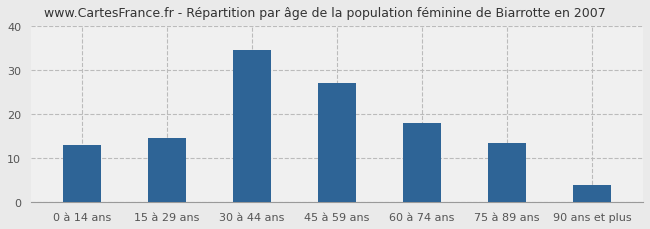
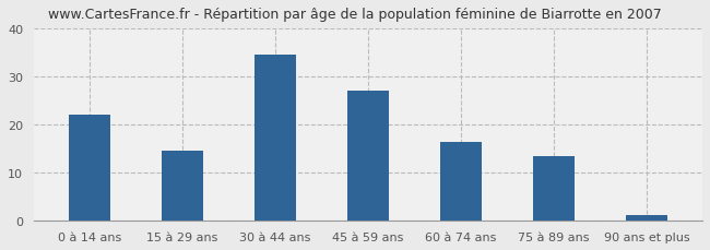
0 à 14 ans: 13.0 -> 22.0
60 à 74 ans: 18.0 -> 16.5
90 ans et plus: 4.0 -> 1.2
